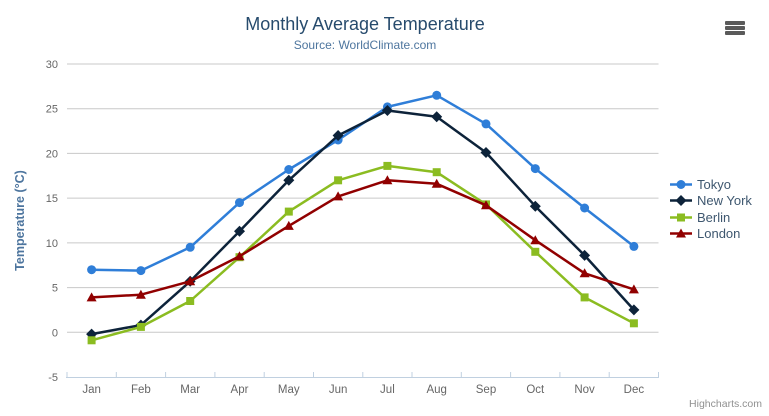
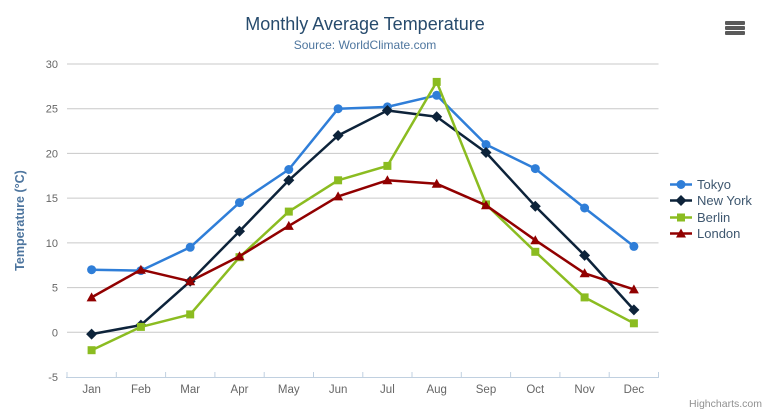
Berlin/Jan: -1 -> -2
London/Feb: 4 -> 7
Berlin/Mar: 4 -> 2
Tokyo/Jun: 22 -> 25
Berlin/Aug: 18 -> 28
Tokyo/Sep: 23 -> 21
